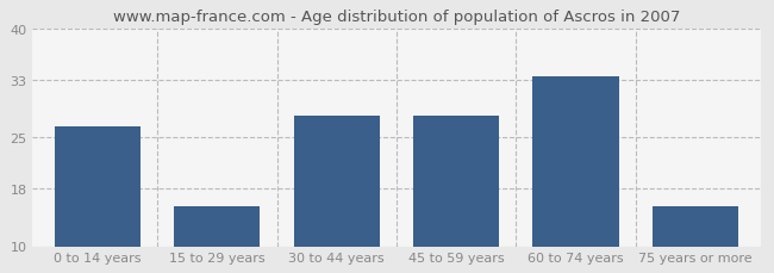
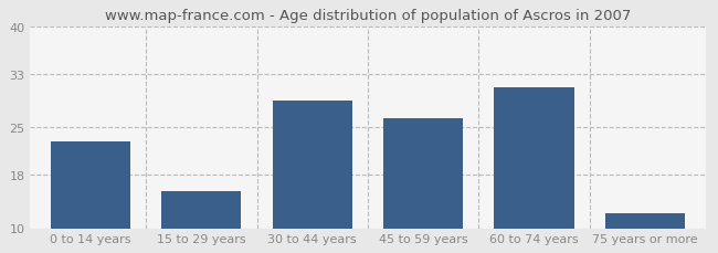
0 to 14 years: 26.5 -> 23.0
30 to 44 years: 28.0 -> 29.0
45 to 59 years: 28.0 -> 26.4
60 to 74 years: 33.5 -> 31.0
75 years or more: 15.5 -> 12.2
